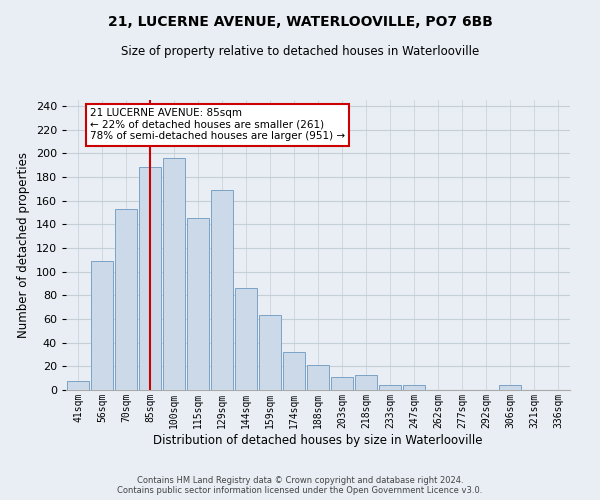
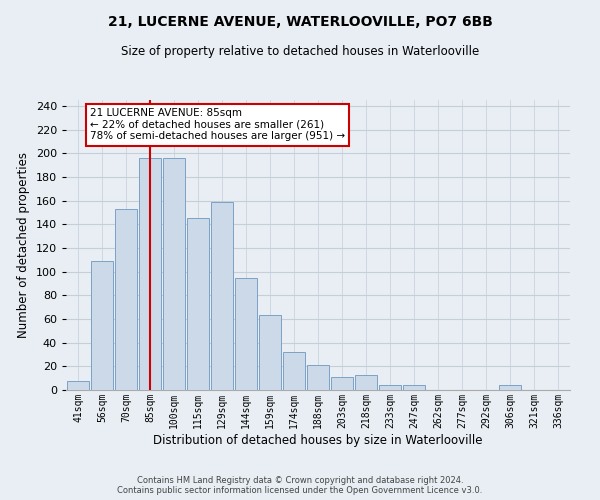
85sqm: 188 -> 196
129sqm: 169 -> 159
144sqm: 86 -> 95
